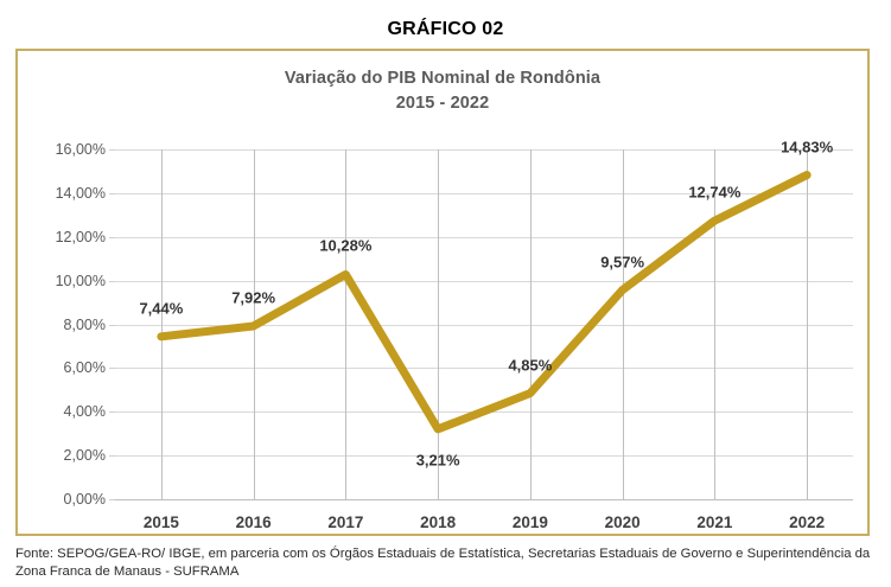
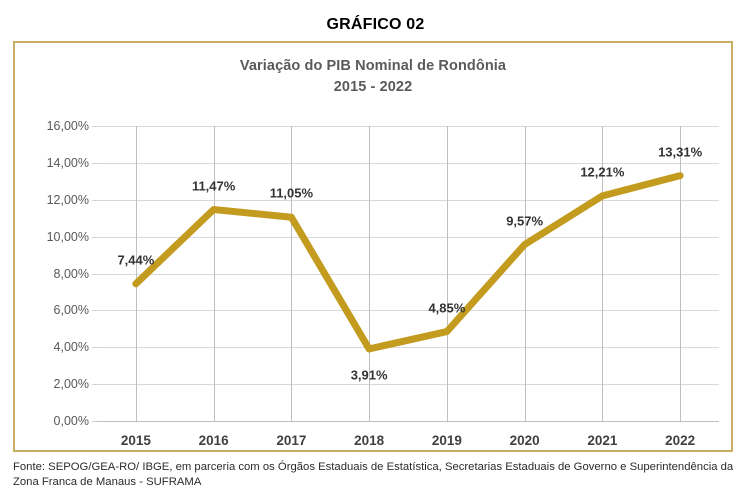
2016: 7,92% -> 11,47%
2017: 10,28% -> 11,05%
2018: 3,21% -> 3,91%
2021: 12,74% -> 12,21%
2022: 14,83% -> 13,31%
